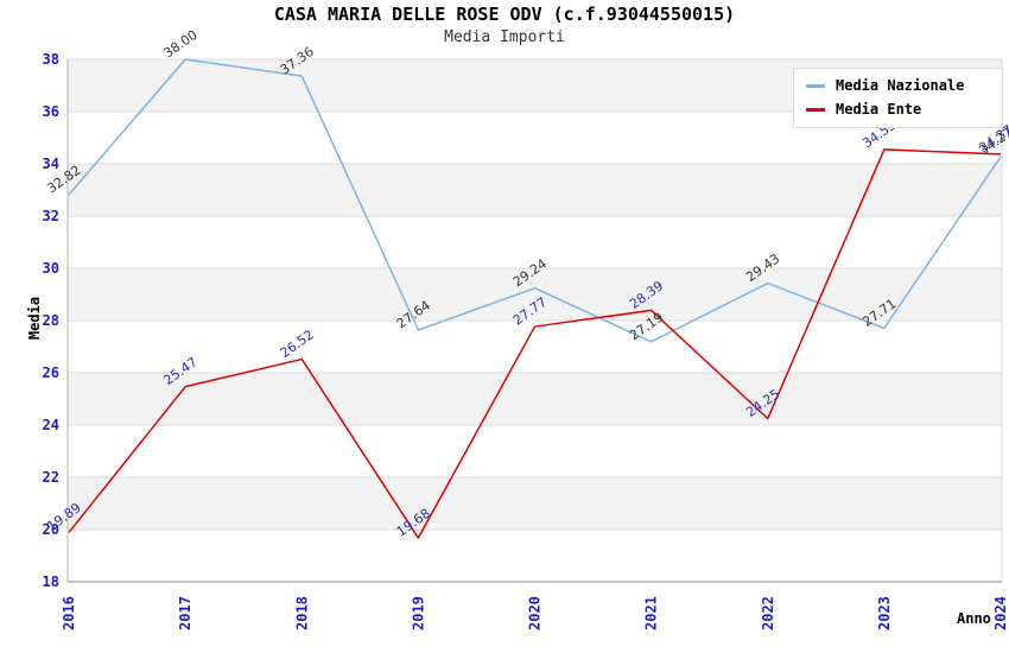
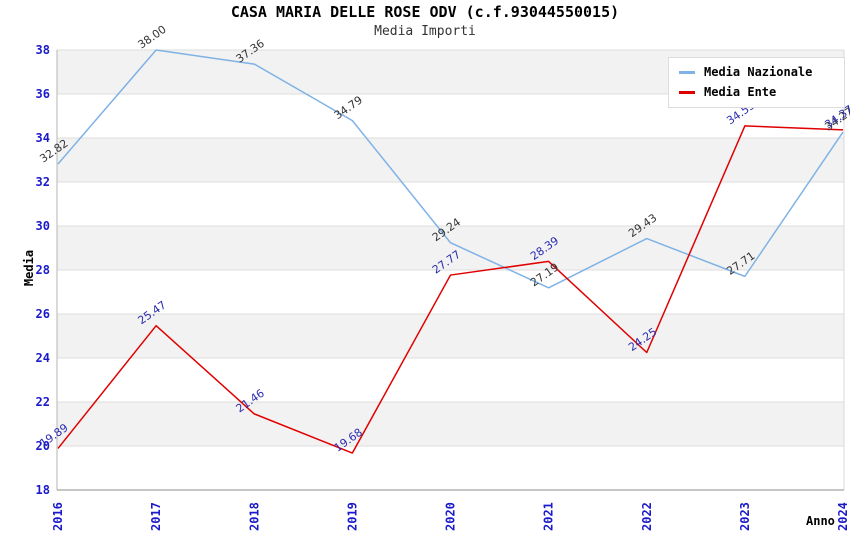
Media Ente/2018: 26.52 -> 21.46
Media Nazionale/2019: 27.64 -> 34.79
